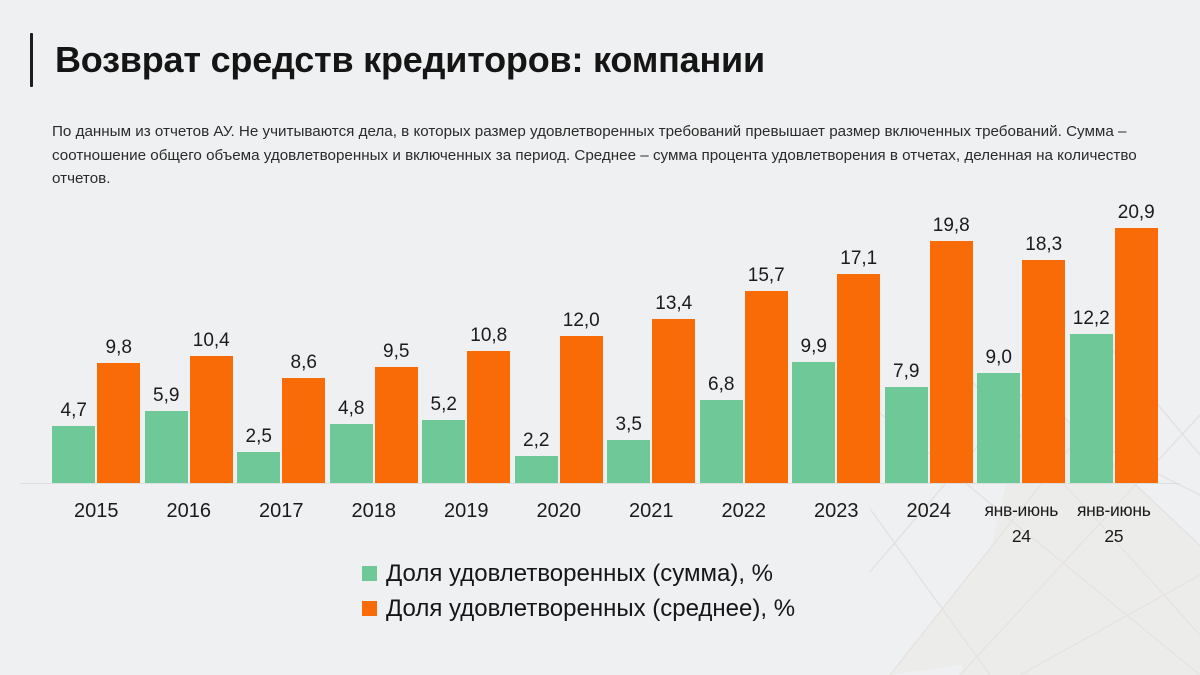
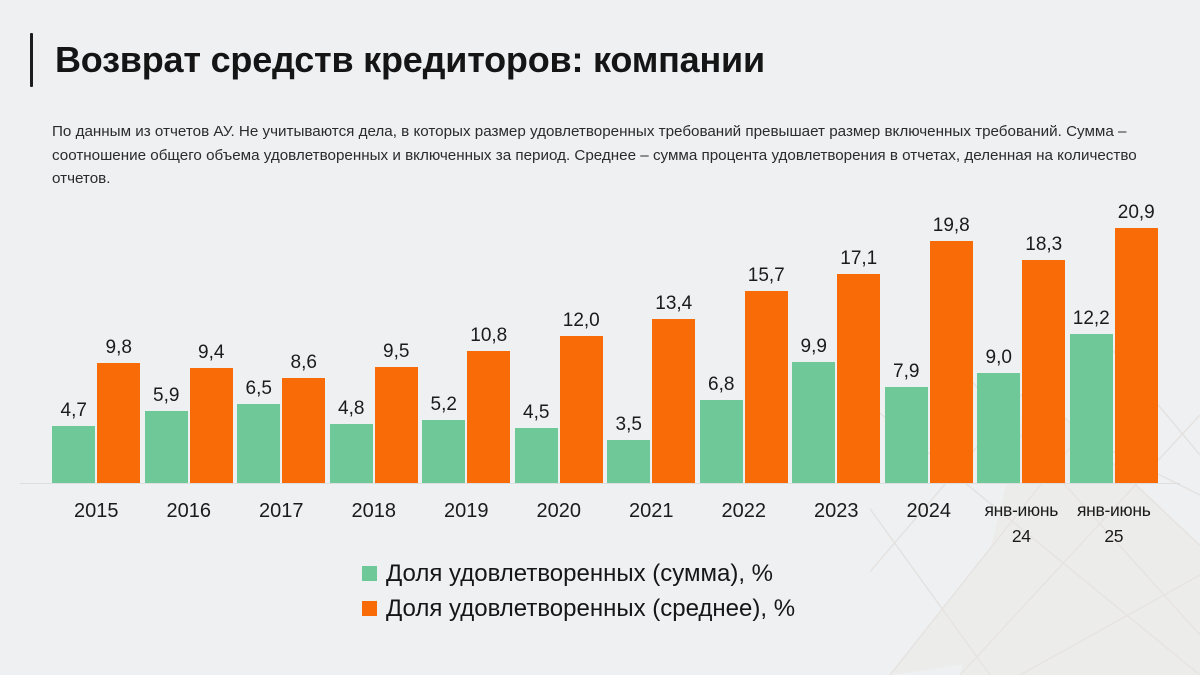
Доля удовлетворенных (среднее), %/2016: 10,4 -> 9,4
Доля удовлетворенных (сумма), %/2017: 2,5 -> 6,5
Доля удовлетворенных (сумма), %/2020: 2,2 -> 4,5
